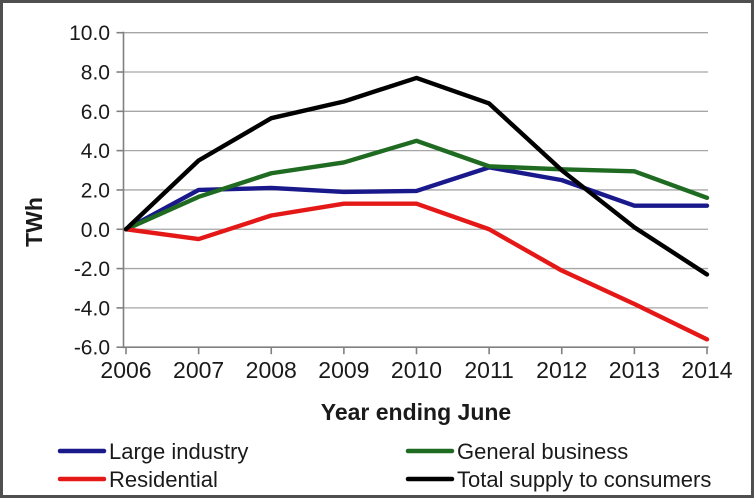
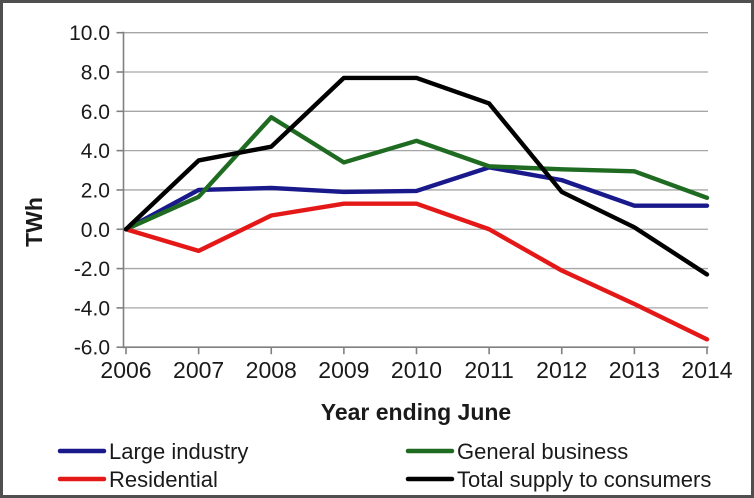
Residential/2007: -0.5 -> -1.1
General business/2008: 2.9 -> 5.7
Total supply to consumers/2008: 5.7 -> 4.2
Total supply to consumers/2009: 6.5 -> 7.7
Total supply to consumers/2012: 3.0 -> 1.9
